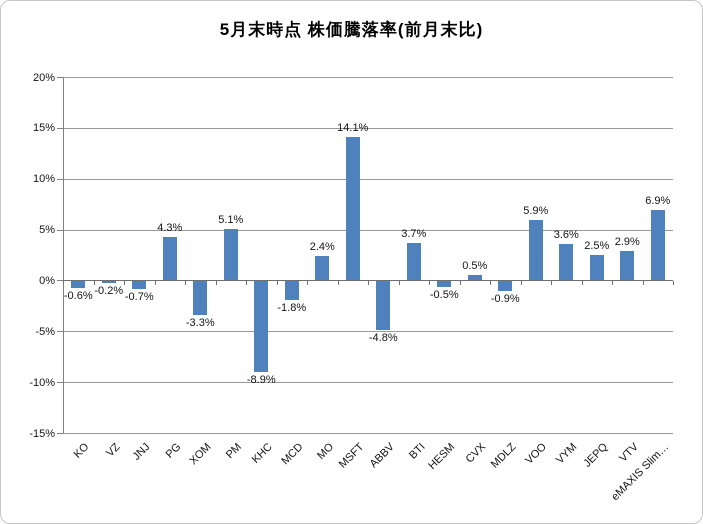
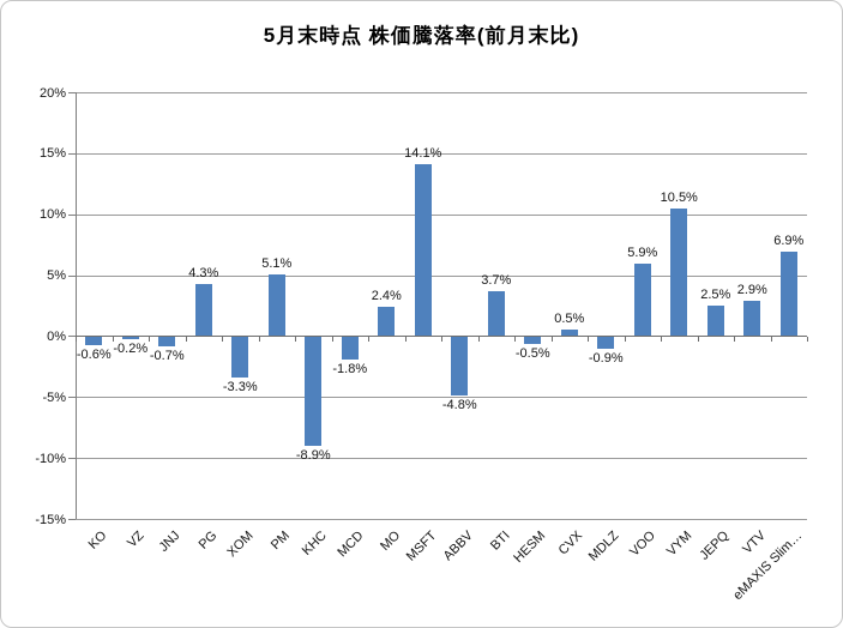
VYM: 3.6% -> 10.5%
